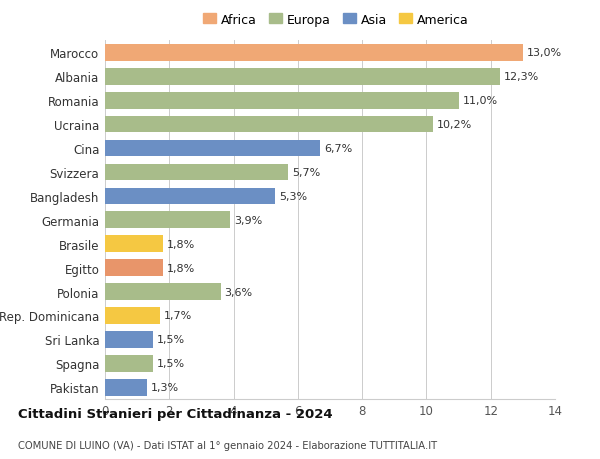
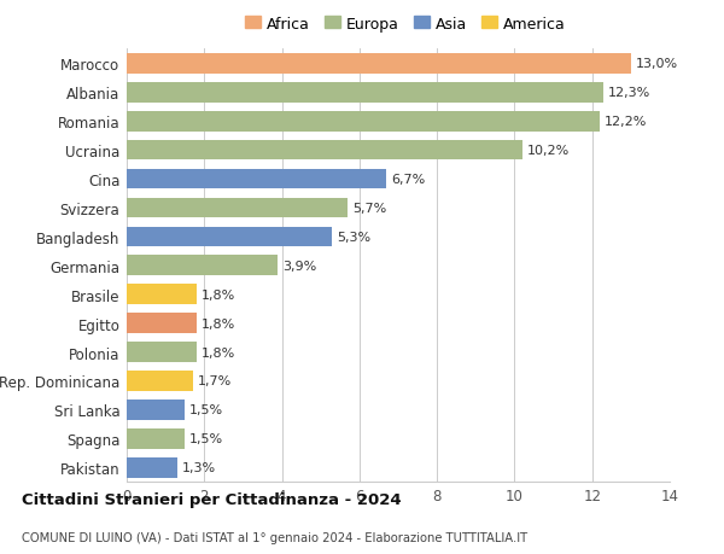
Romania: 11,0% -> 12,2%
Polonia: 3,6% -> 1,8%
